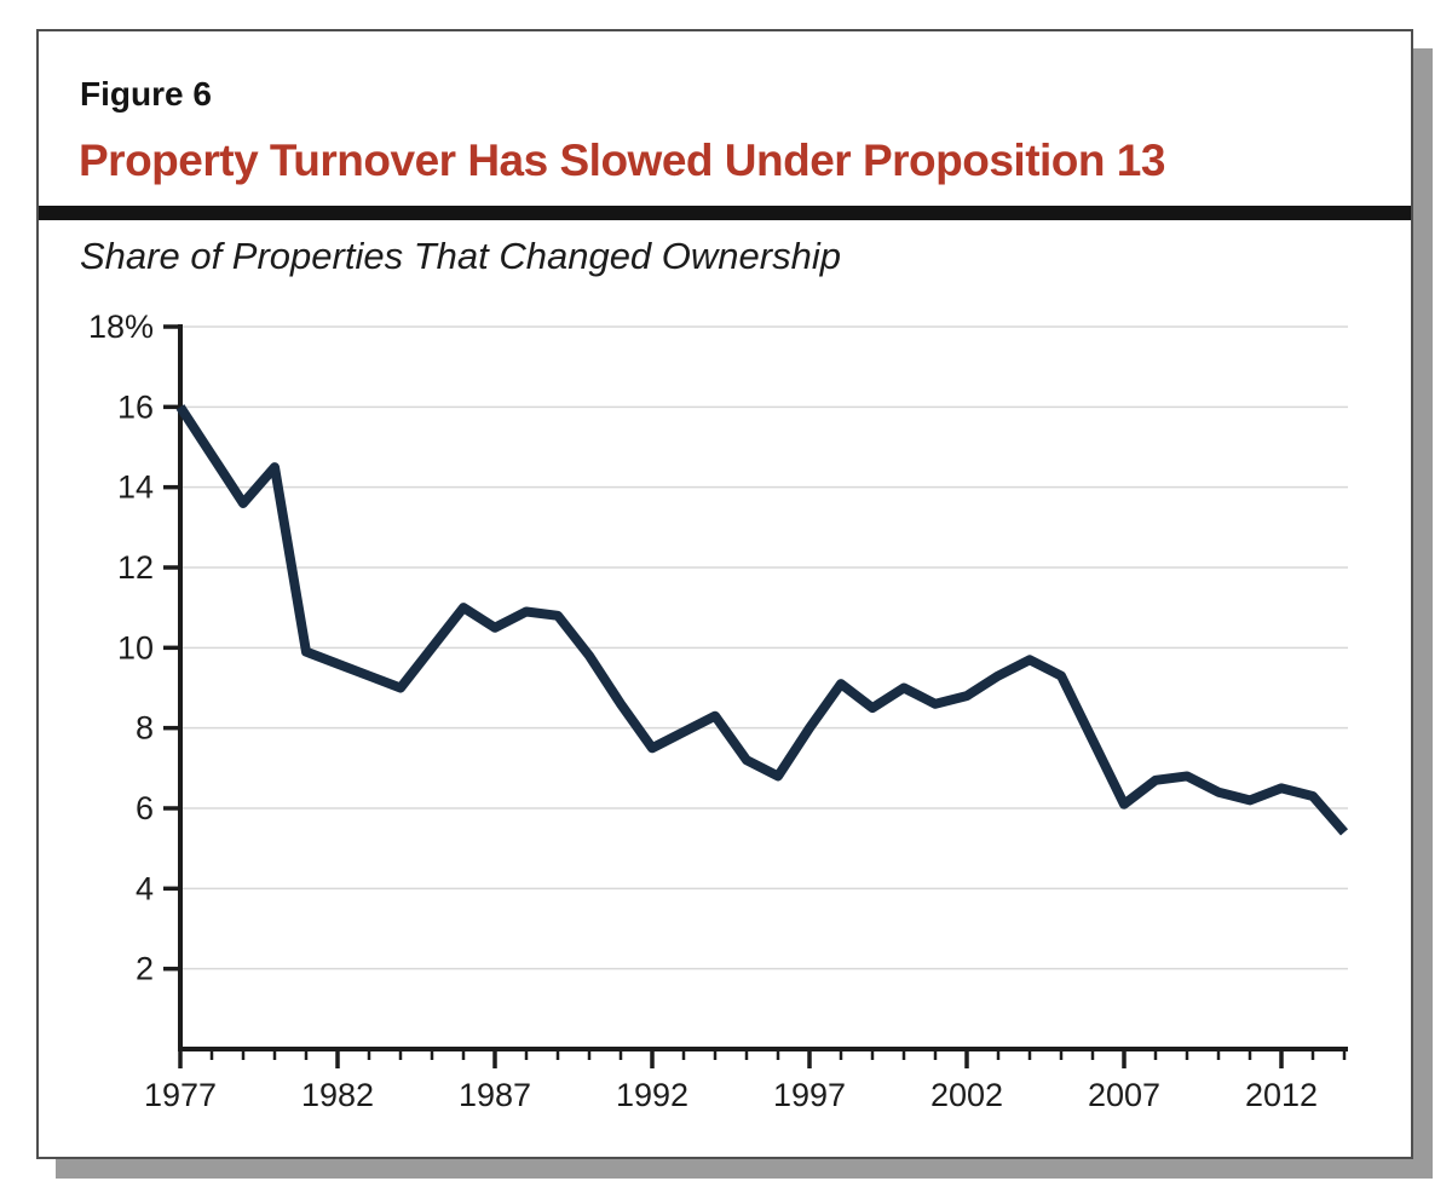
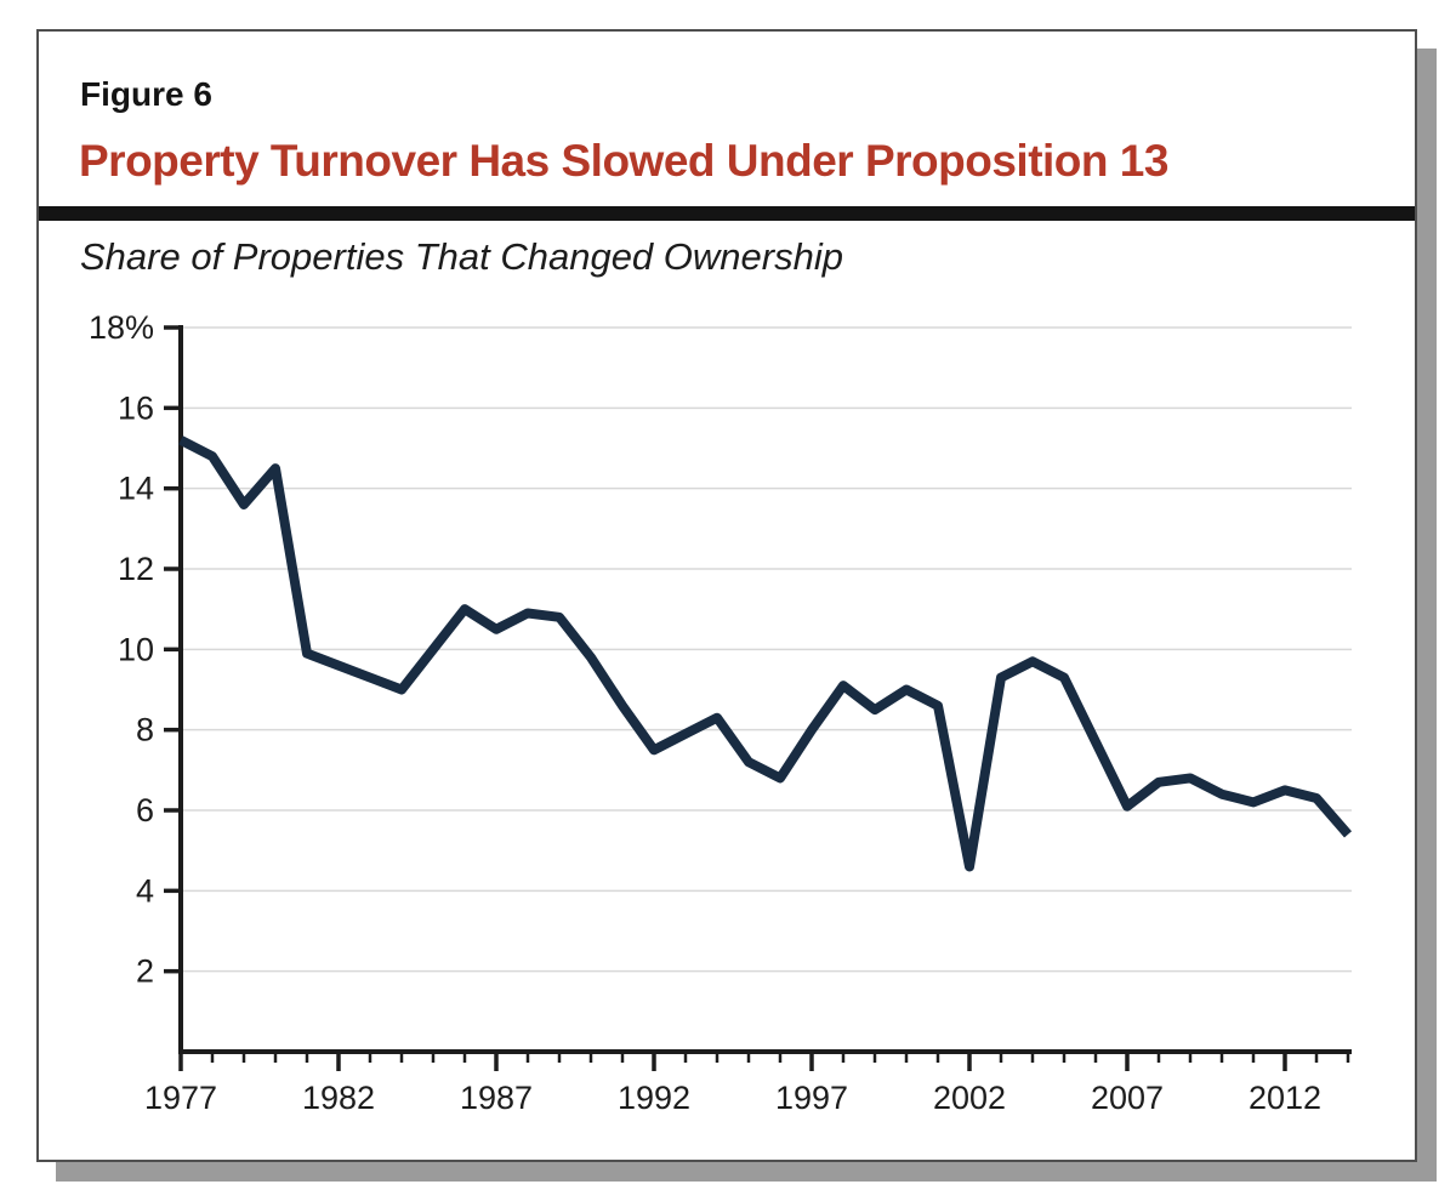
1977: 16.0% -> 15.2%
2002: 8.8% -> 4.6%
